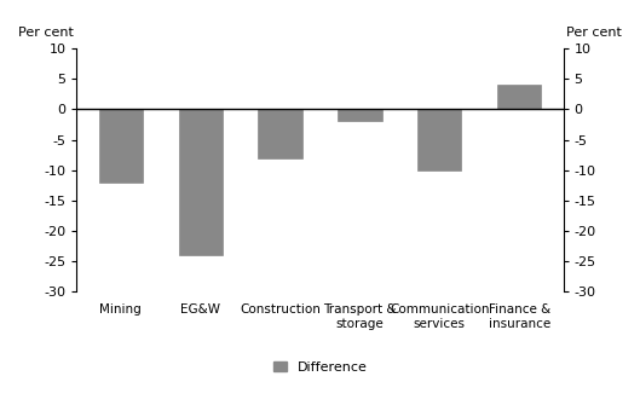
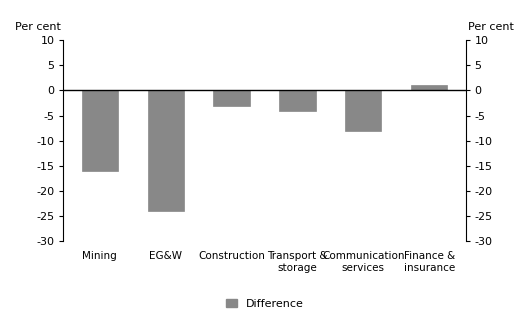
Mining: -12 -> -16
Construction: -8 -> -3
Transport & storage: -2 -> -4
Communication services: -10 -> -8
Finance & insurance: 4 -> 1
